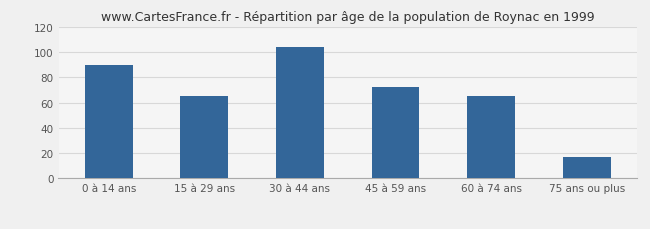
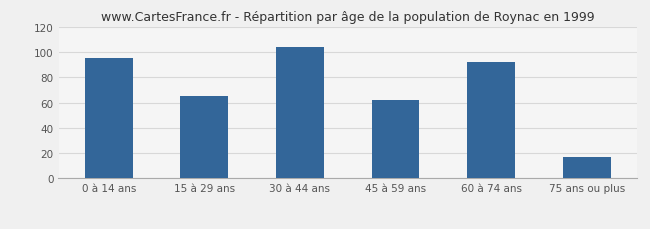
0 à 14 ans: 90 -> 95
45 à 59 ans: 72 -> 62
60 à 74 ans: 65 -> 92
